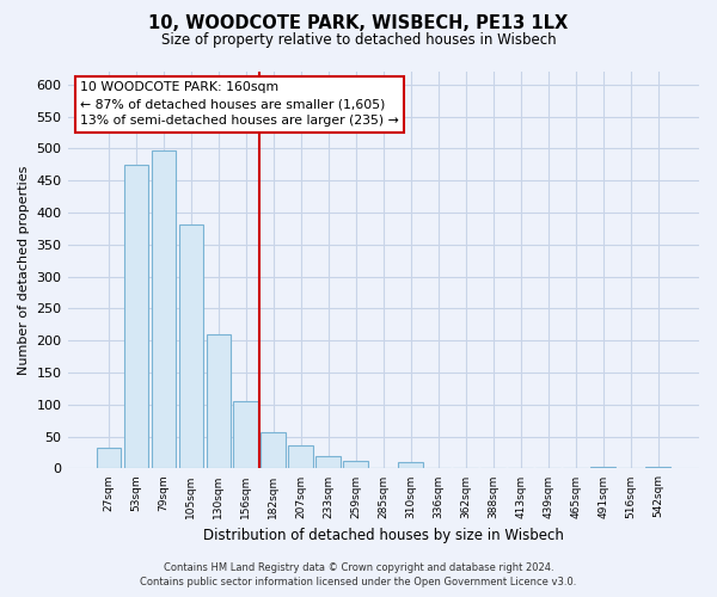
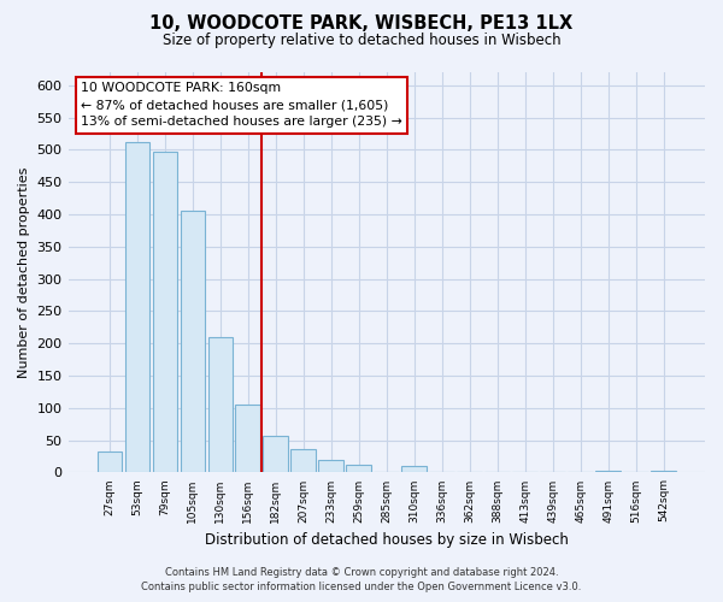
53sqm: 475 -> 512
105sqm: 381 -> 406
